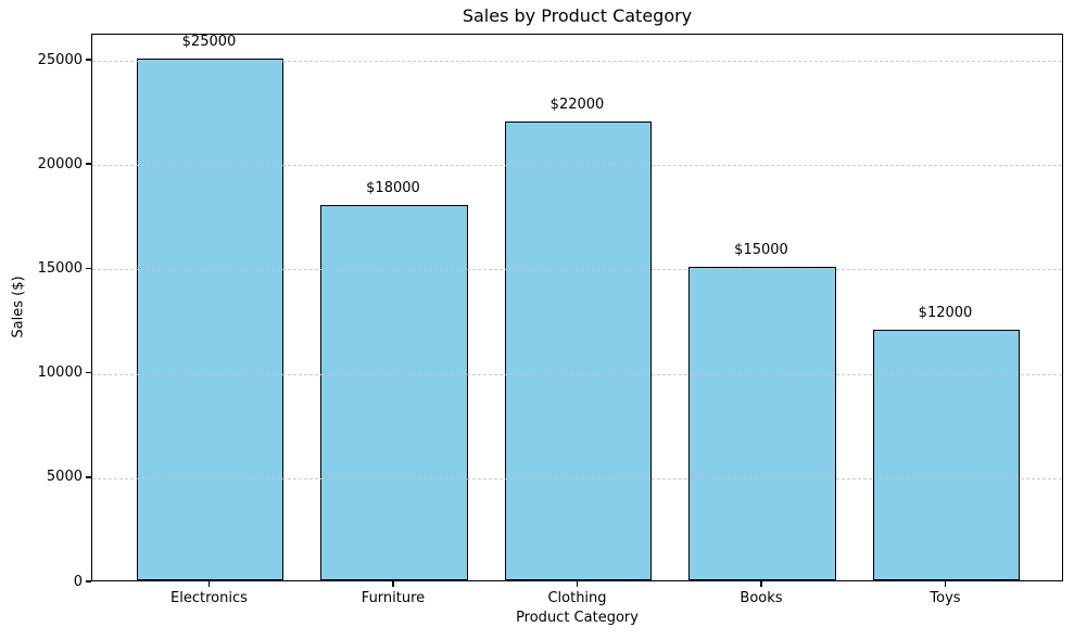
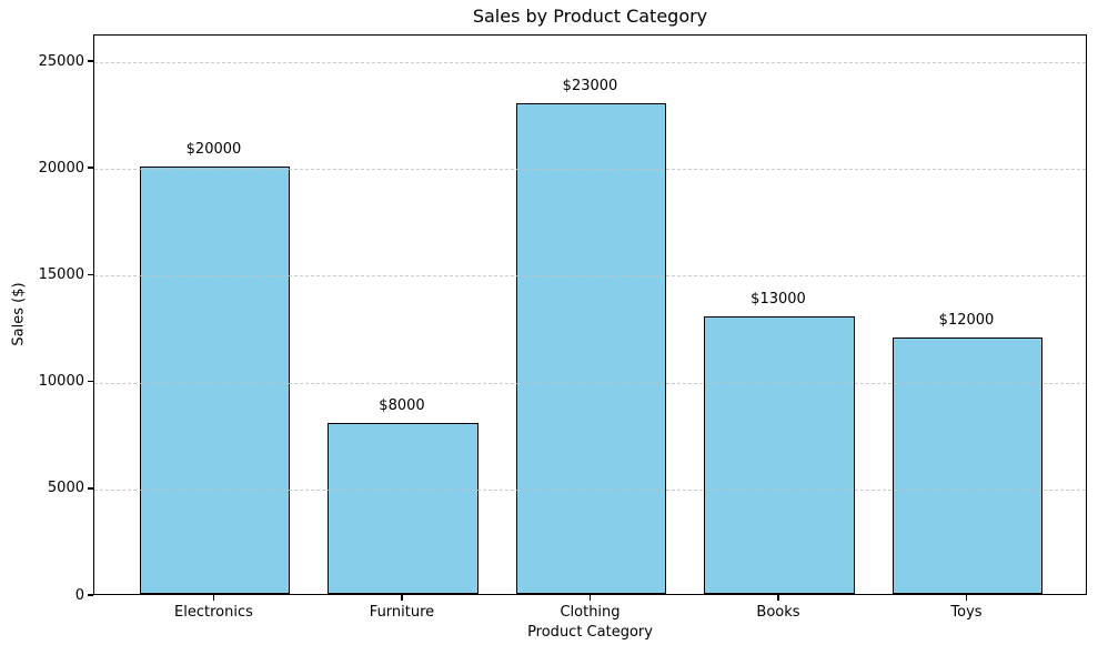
Electronics: $25000 -> $20000
Furniture: $18000 -> $8000
Clothing: $22000 -> $23000
Books: $15000 -> $13000
